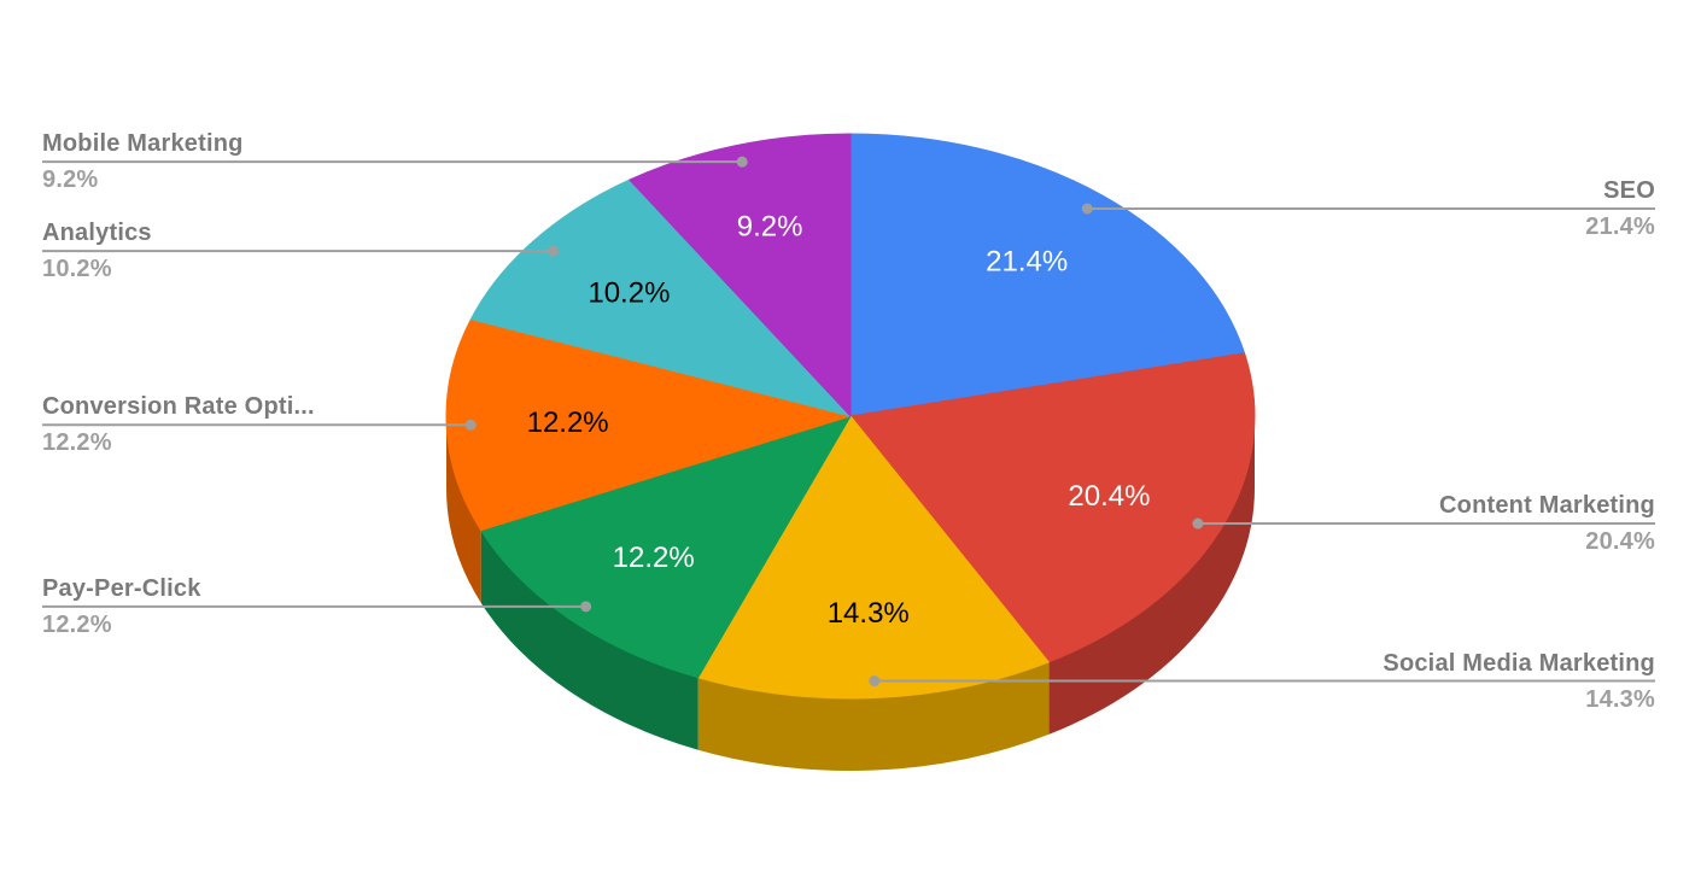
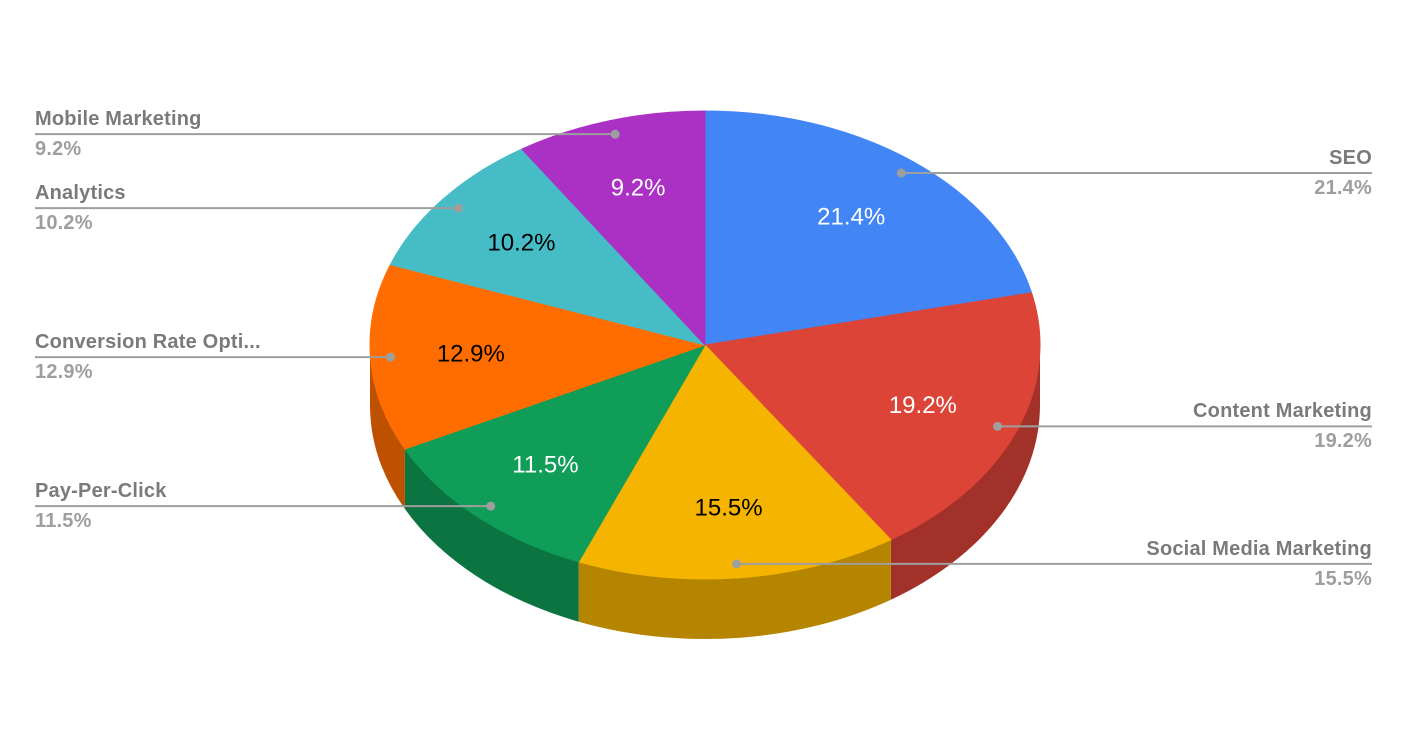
Content Marketing: 20.4% -> 19.2%
Social Media Marketing: 14.3% -> 15.5%
Pay-Per-Click: 12.2% -> 11.5%
Conversion Rate Opti...: 12.2% -> 12.9%
